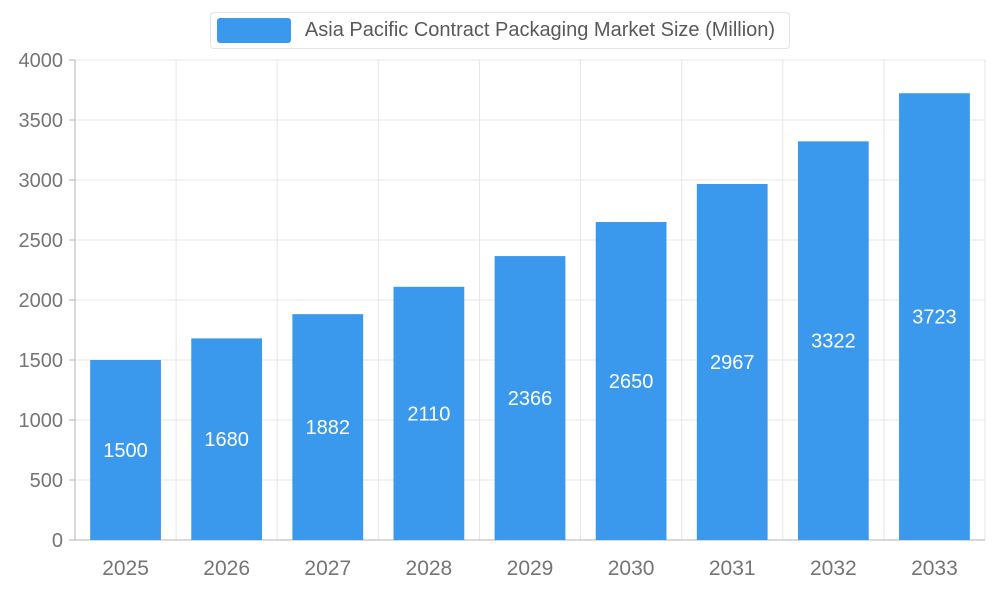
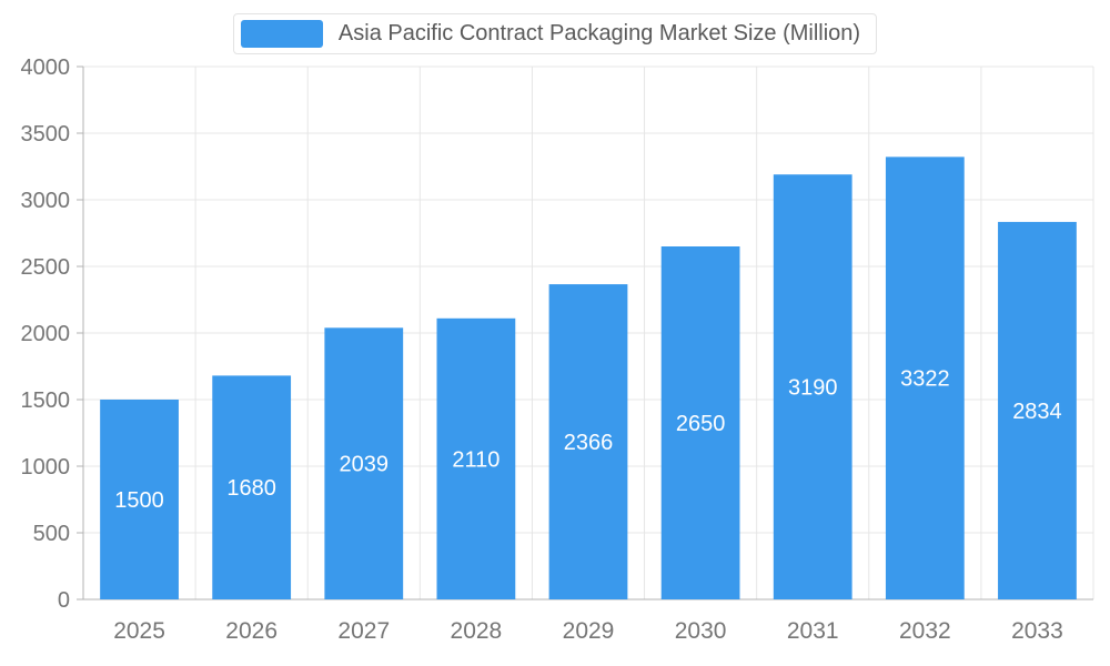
2027: 1882 -> 2039
2031: 2967 -> 3190
2033: 3723 -> 2834
